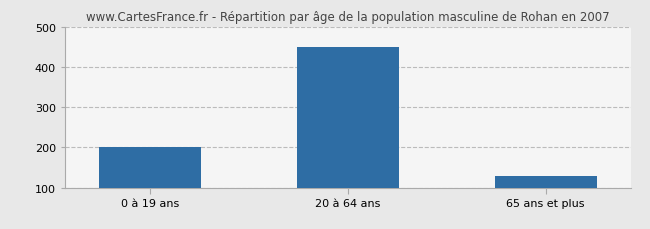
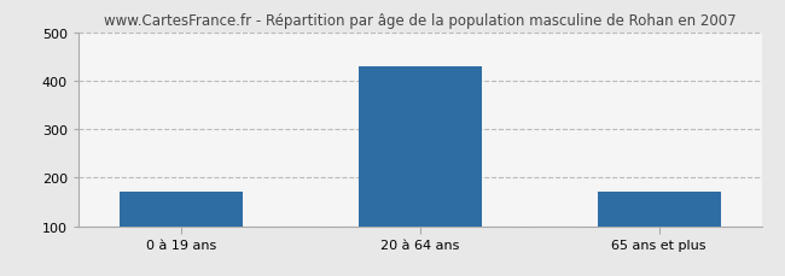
0 à 19 ans: 200 -> 170
20 à 64 ans: 450 -> 430
65 ans et plus: 130 -> 170
